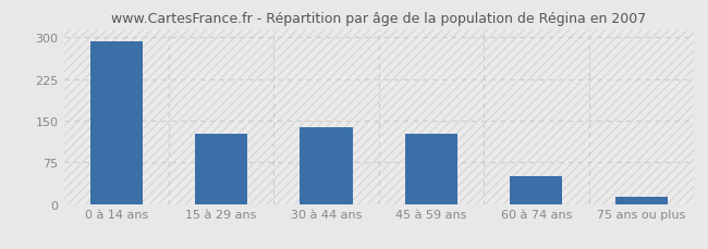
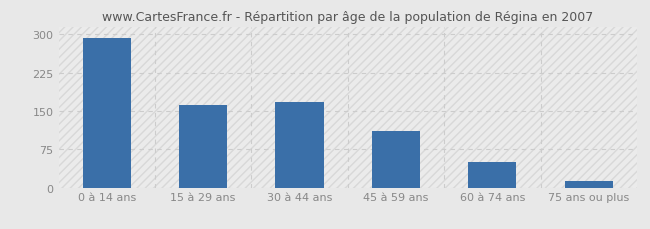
15 à 29 ans: 126 -> 161
30 à 44 ans: 138 -> 168
45 à 59 ans: 126 -> 110
